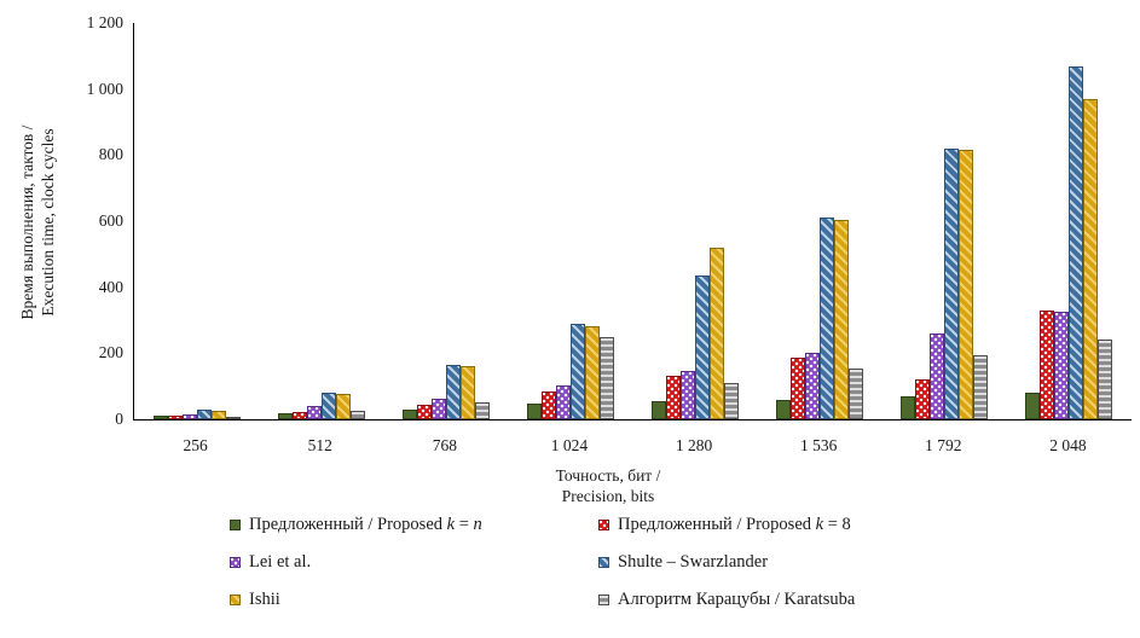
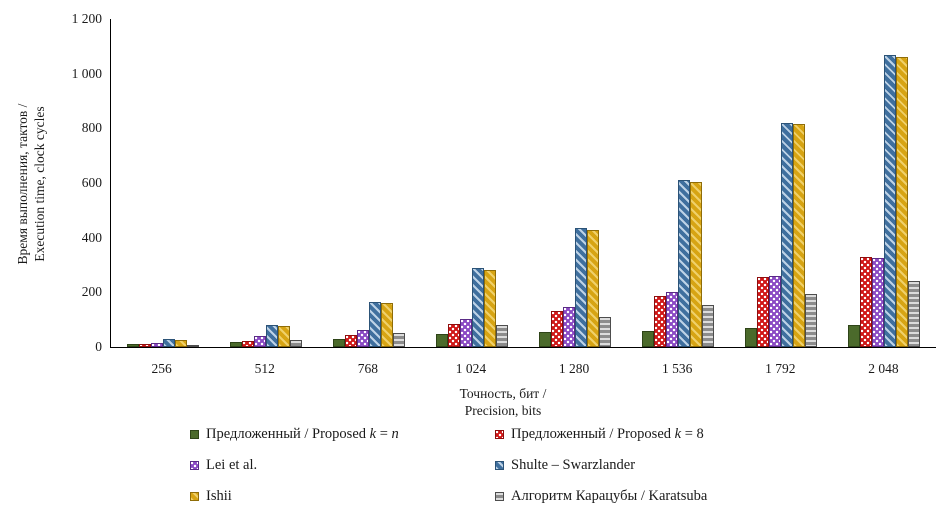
Алгоритм Карацубы / Karatsuba/1 024: 250 -> 80
Ishii/1 280: 520 -> 430
Предложенный / Proposed k = 8/1 792: 120 -> 260
Ishii/2 048: 970 -> 1060
